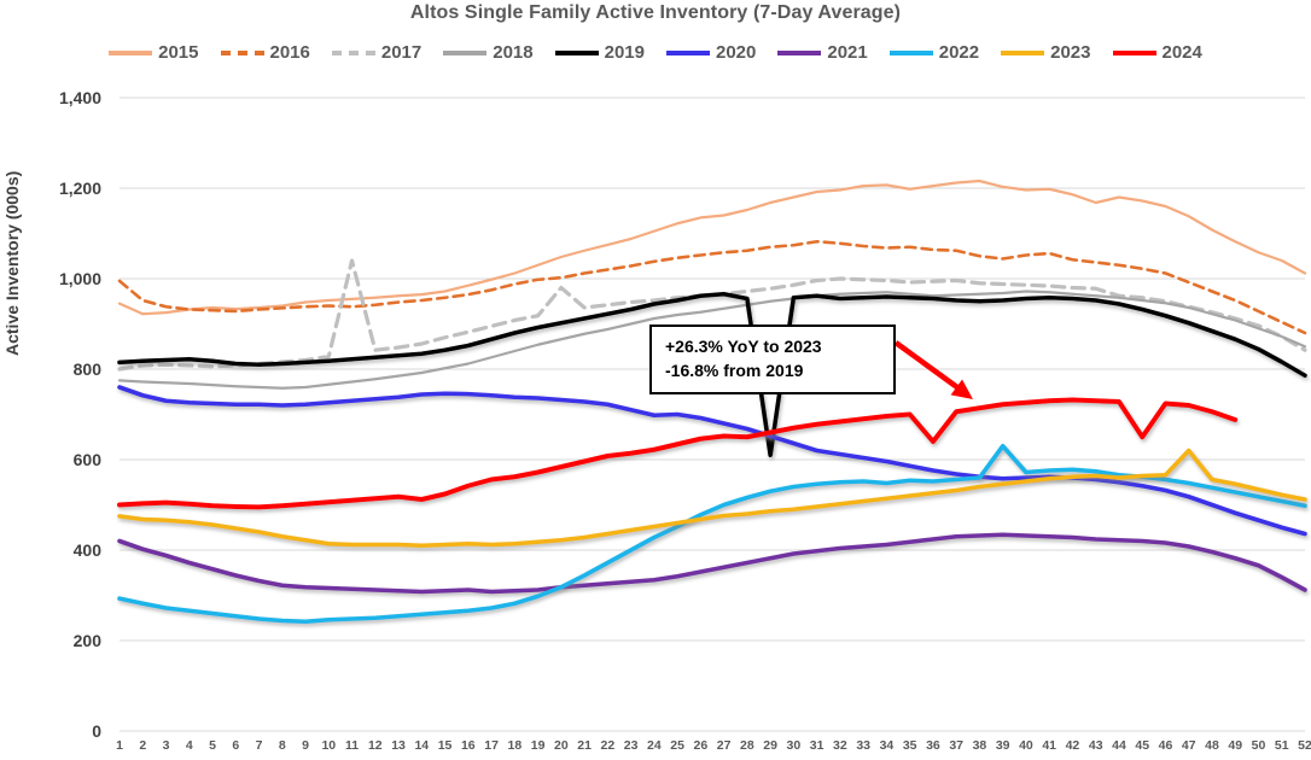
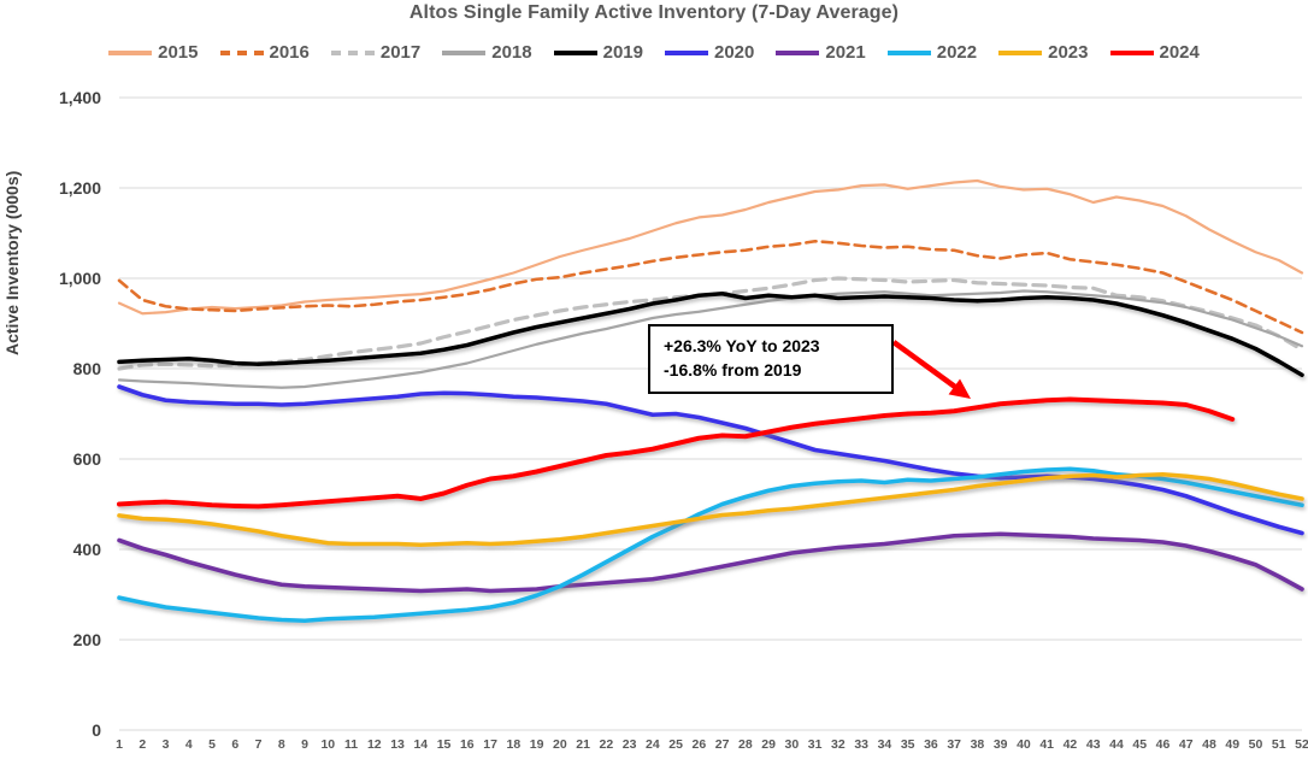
2017/11: 1040 -> 840
2017/20: 980 -> 930
2019/29: 610 -> 960
2024/36: 640 -> 700
2022/39: 630 -> 570
2024/45: 650 -> 730
2023/47: 620 -> 560
